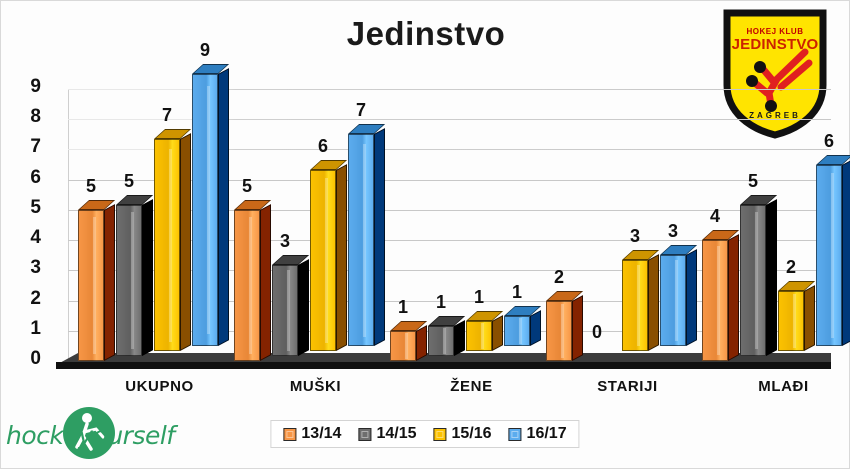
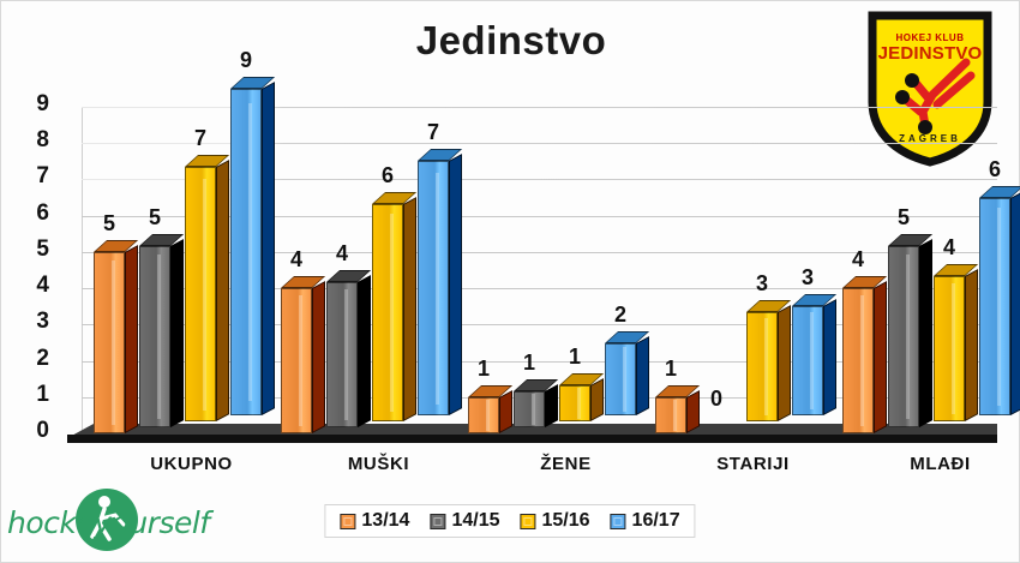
13/14/MUŠKI: 5 -> 4
14/15/MUŠKI: 3 -> 4
16/17/ŽENE: 1 -> 2
13/14/STARIJI: 2 -> 1
15/16/MLAĐI: 2 -> 4
